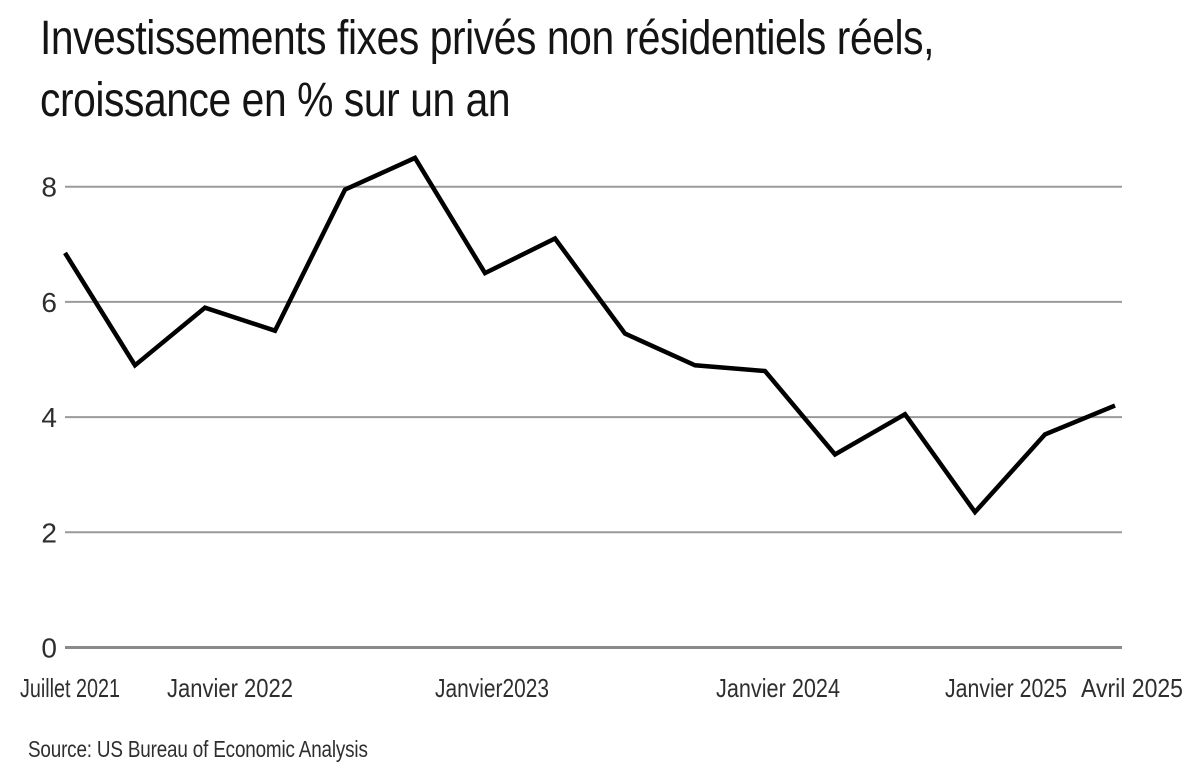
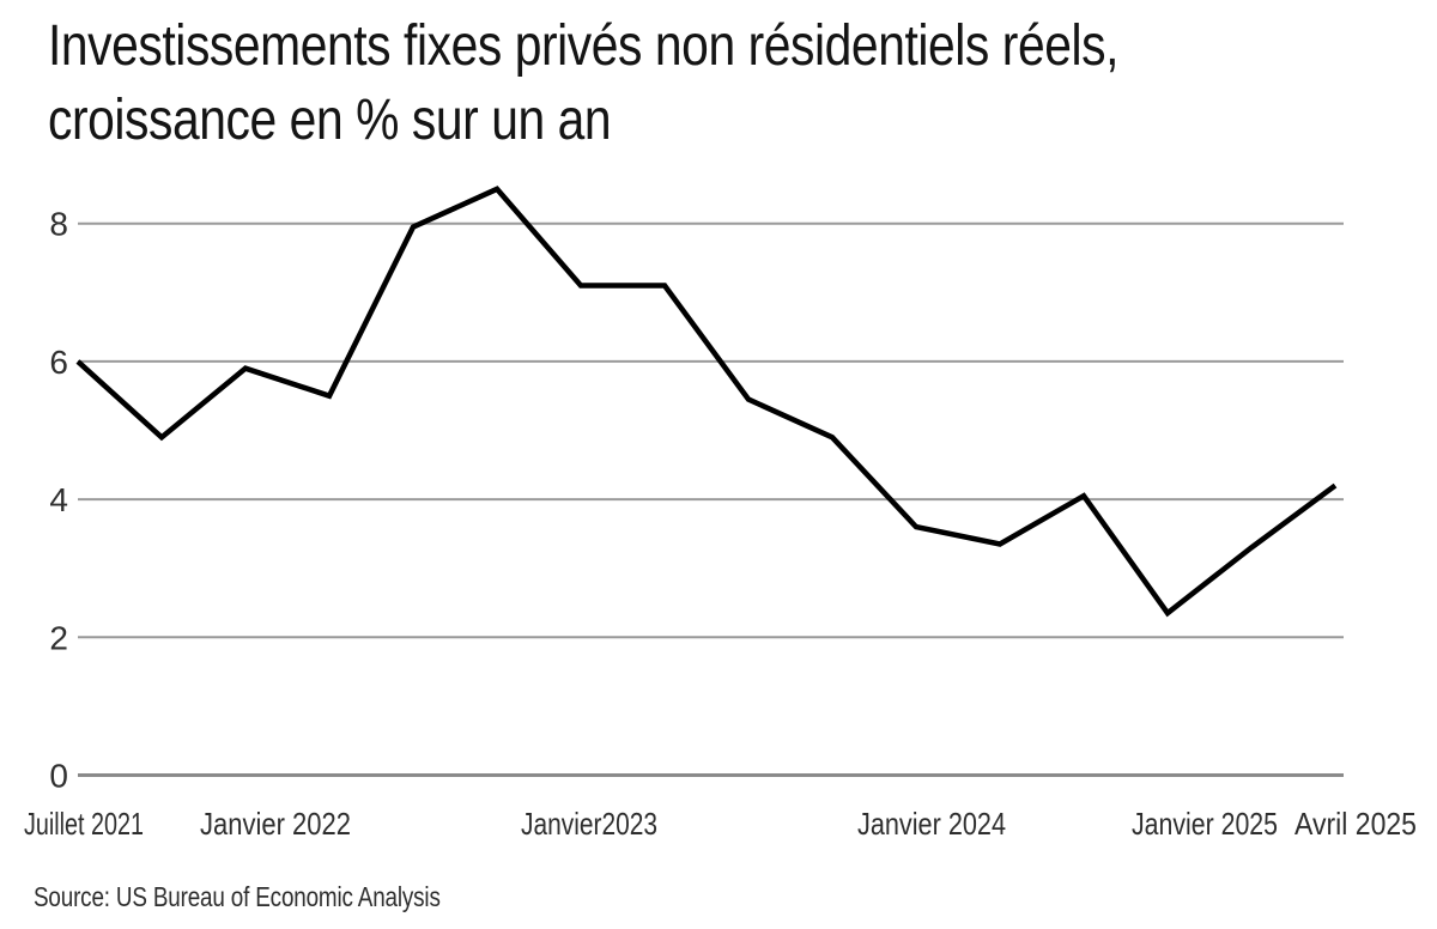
Juillet 2021: 6.8 -> 6.0
Janvier 2023: 6.5 -> 7.1
Janvier 2024: 4.8 -> 3.6
Janvier 2025: 3.7 -> 3.3
